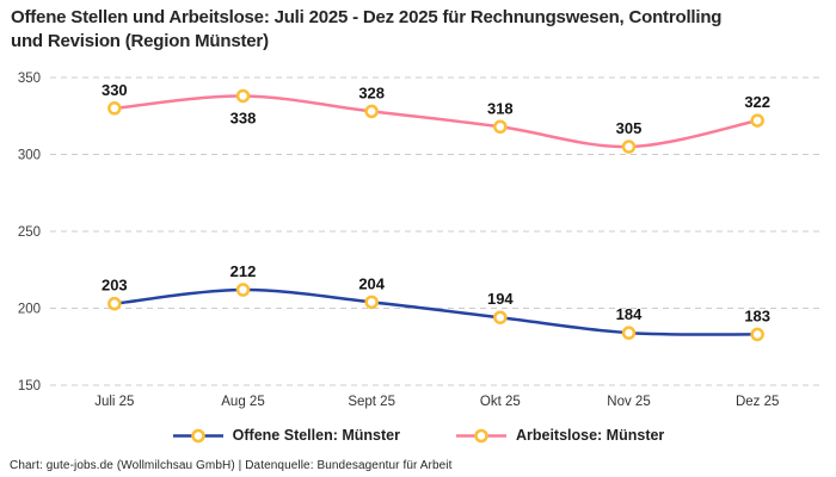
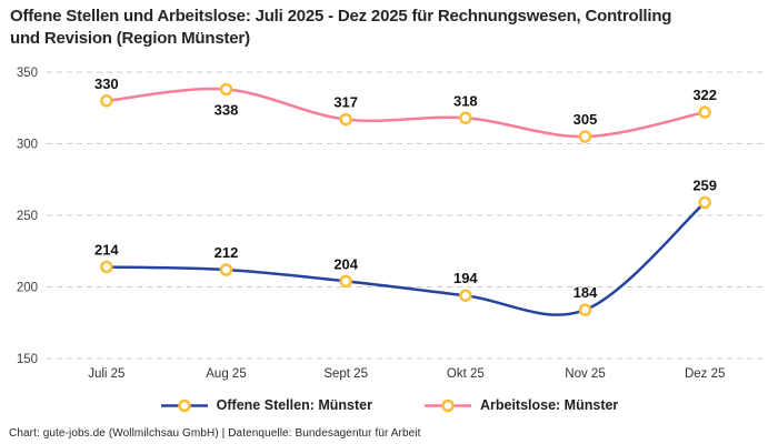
Offene Stellen: Münster/Juli 25: 203 -> 214
Arbeitslose: Münster/Sept 25: 328 -> 317
Offene Stellen: Münster/Dez 25: 183 -> 259
